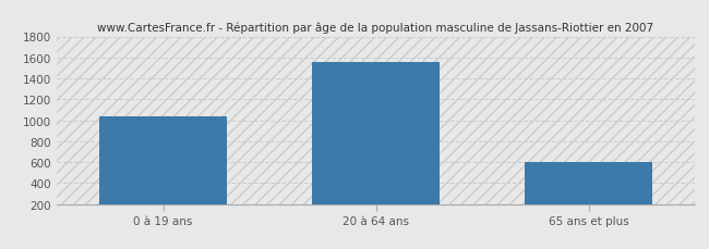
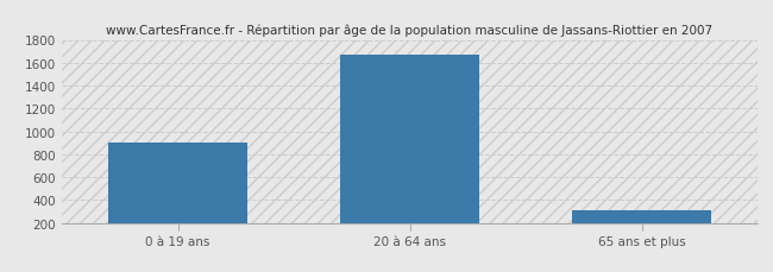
0 à 19 ans: 1040 -> 900
20 à 64 ans: 1560 -> 1680
65 ans et plus: 600 -> 320
